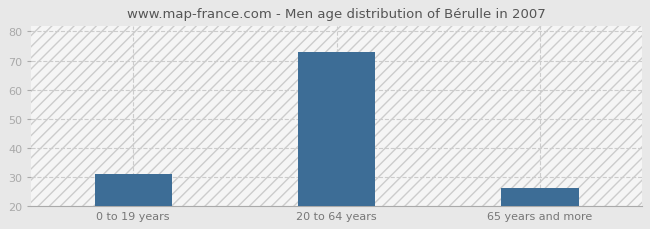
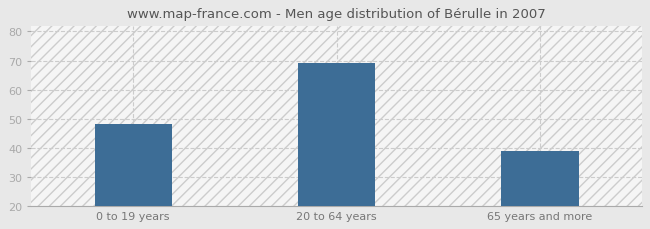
0 to 19 years: 31 -> 48
20 to 64 years: 73 -> 69
65 years and more: 26 -> 39
